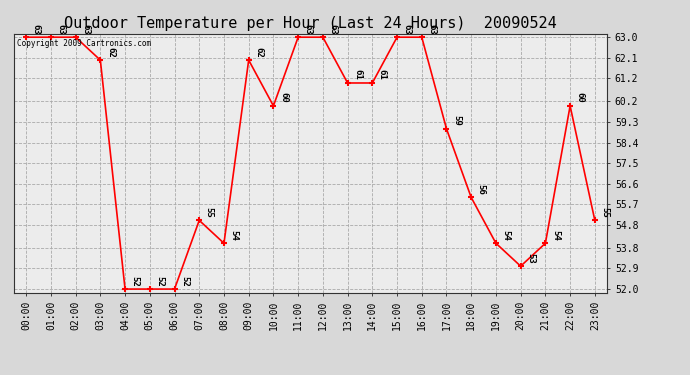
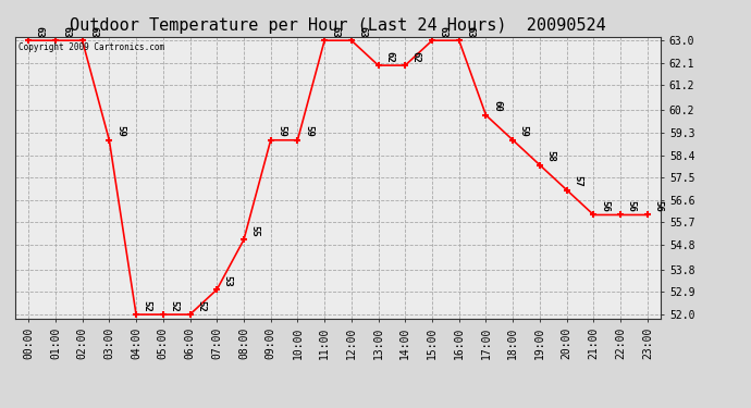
03:00: 62 -> 59
07:00: 55 -> 53
08:00: 54 -> 55
09:00: 62 -> 59
10:00: 60 -> 59
13:00: 61 -> 62
14:00: 61 -> 62
17:00: 59 -> 60
18:00: 56 -> 59
19:00: 54 -> 58
20:00: 53 -> 57
21:00: 54 -> 56
22:00: 60 -> 56
23:00: 55 -> 56
